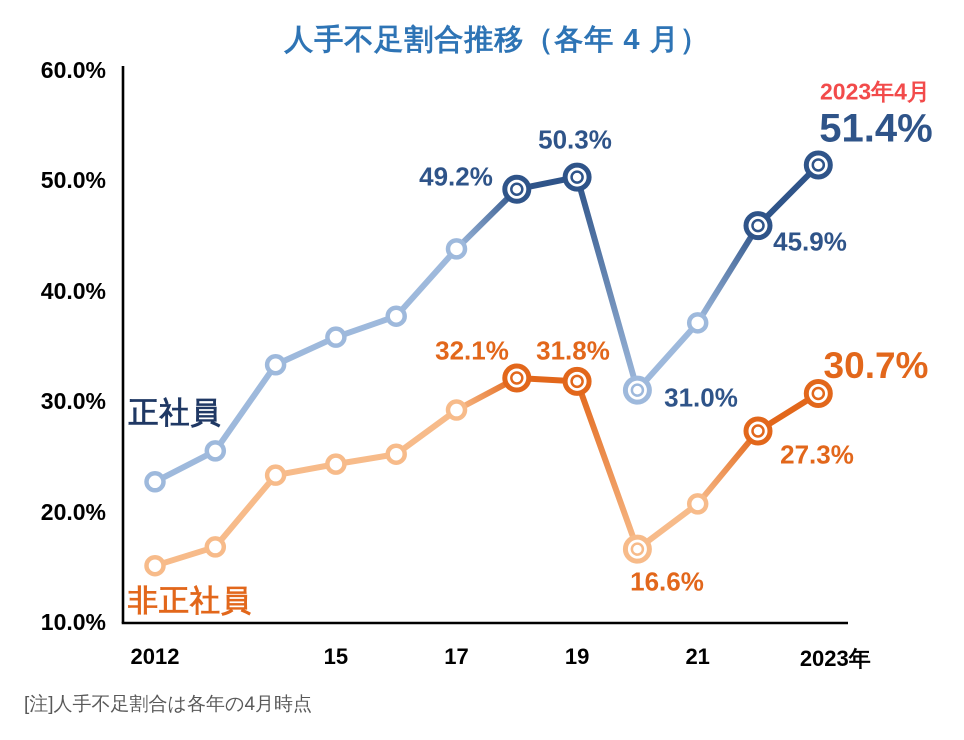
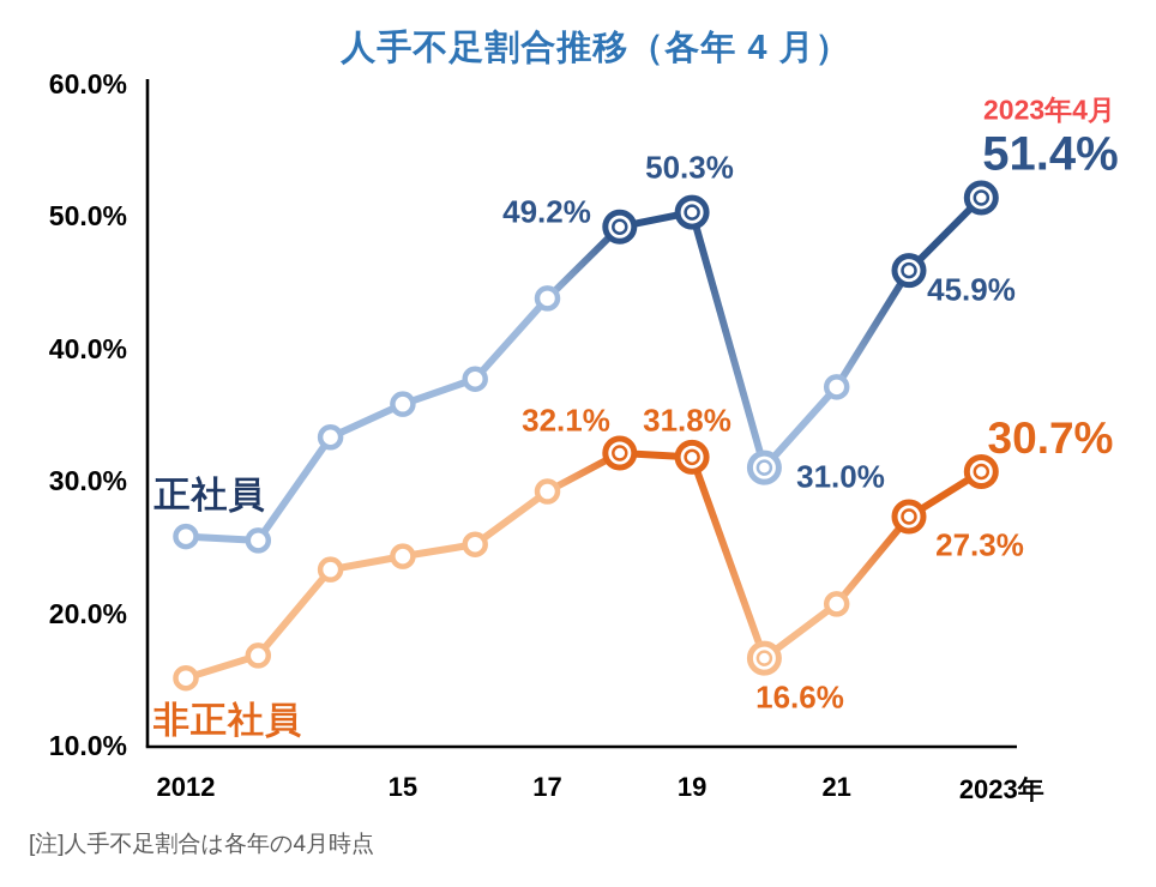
正社員/2012: 22.7% -> 25.8%
